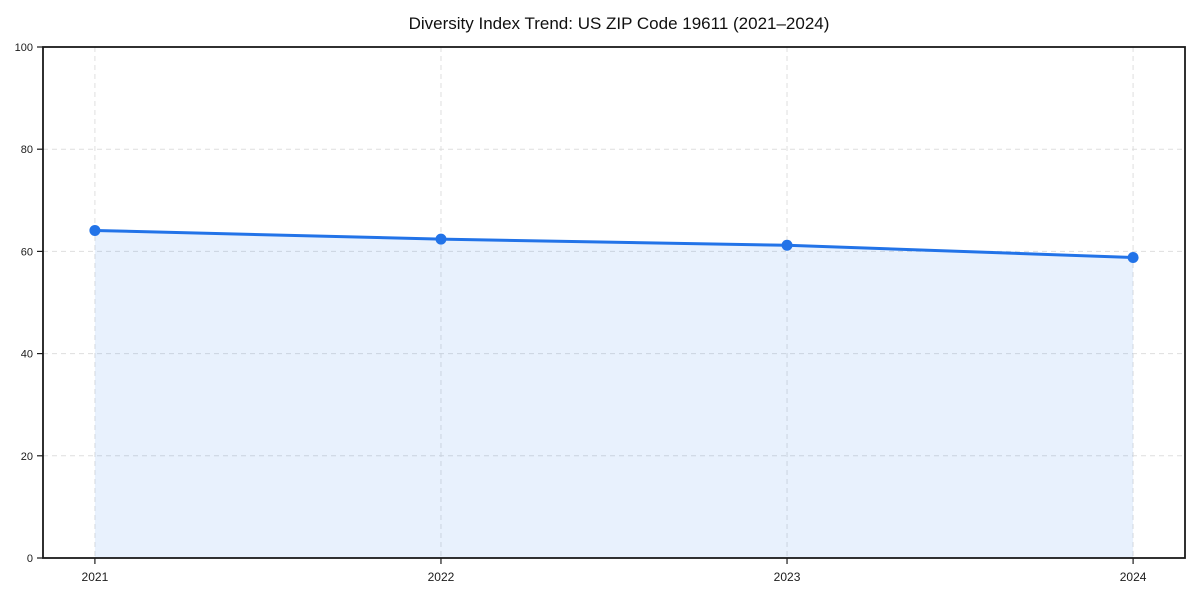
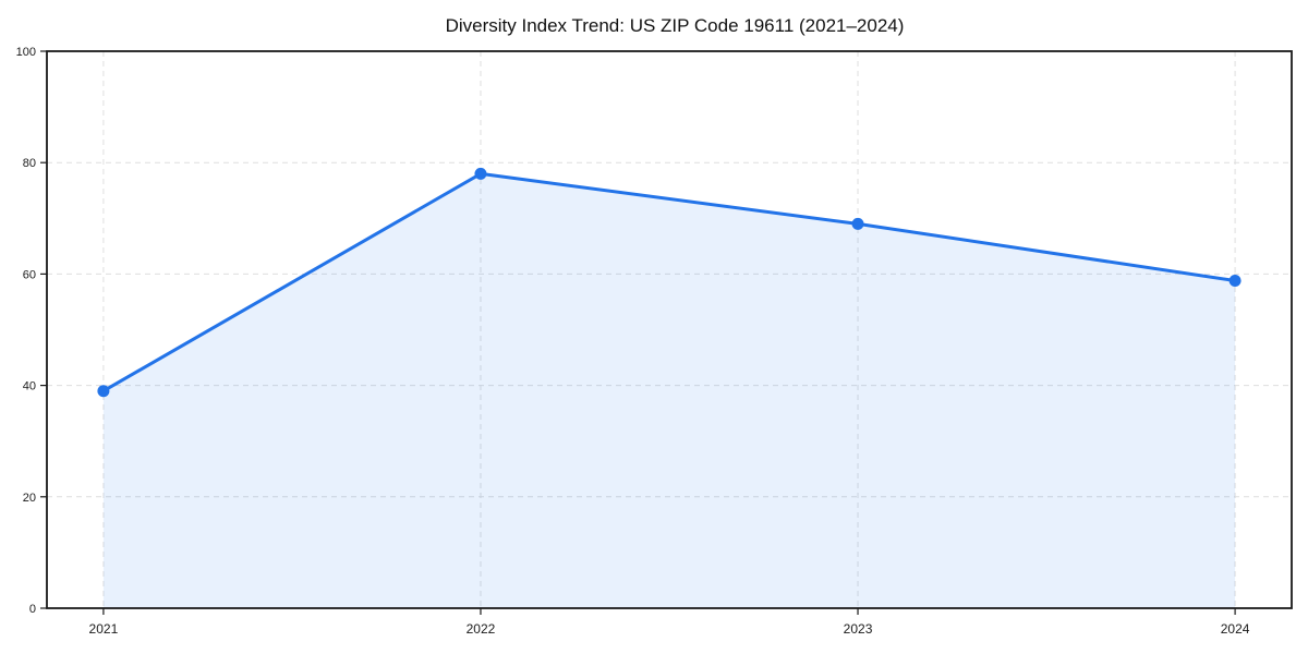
2021: 64 -> 39
2022: 62 -> 78
2023: 61 -> 69
